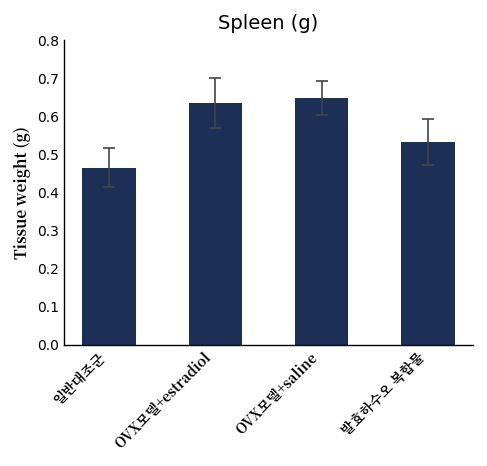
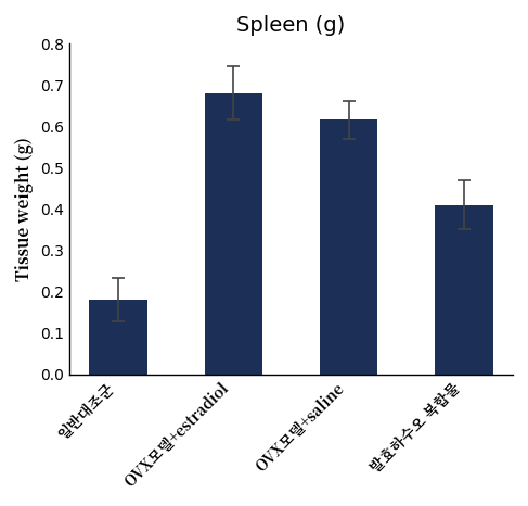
일반대조군: 0.465 -> 0.180
OVX모델+estradiol: 0.635 -> 0.680
OVX모델+saline: 0.648 -> 0.615
발효하수오 복합물: 0.532 -> 0.410
